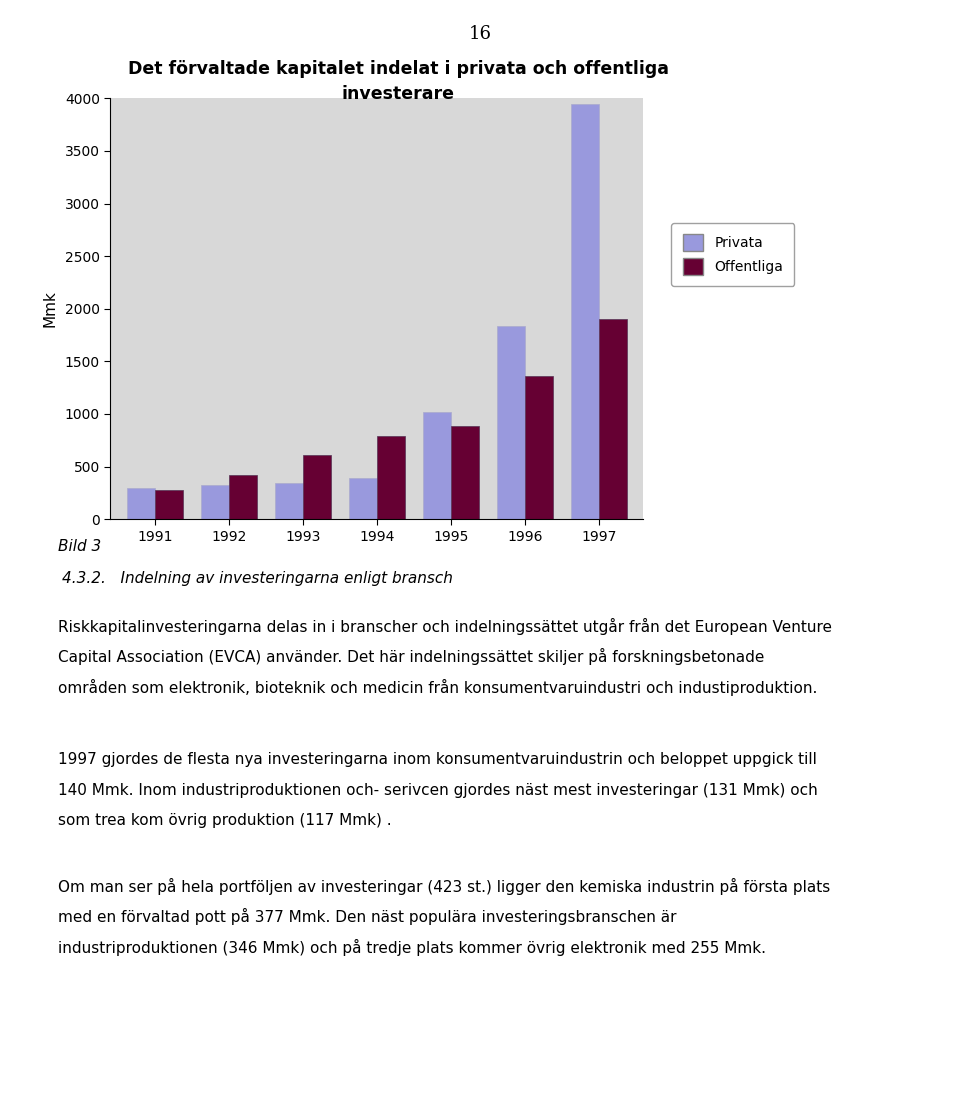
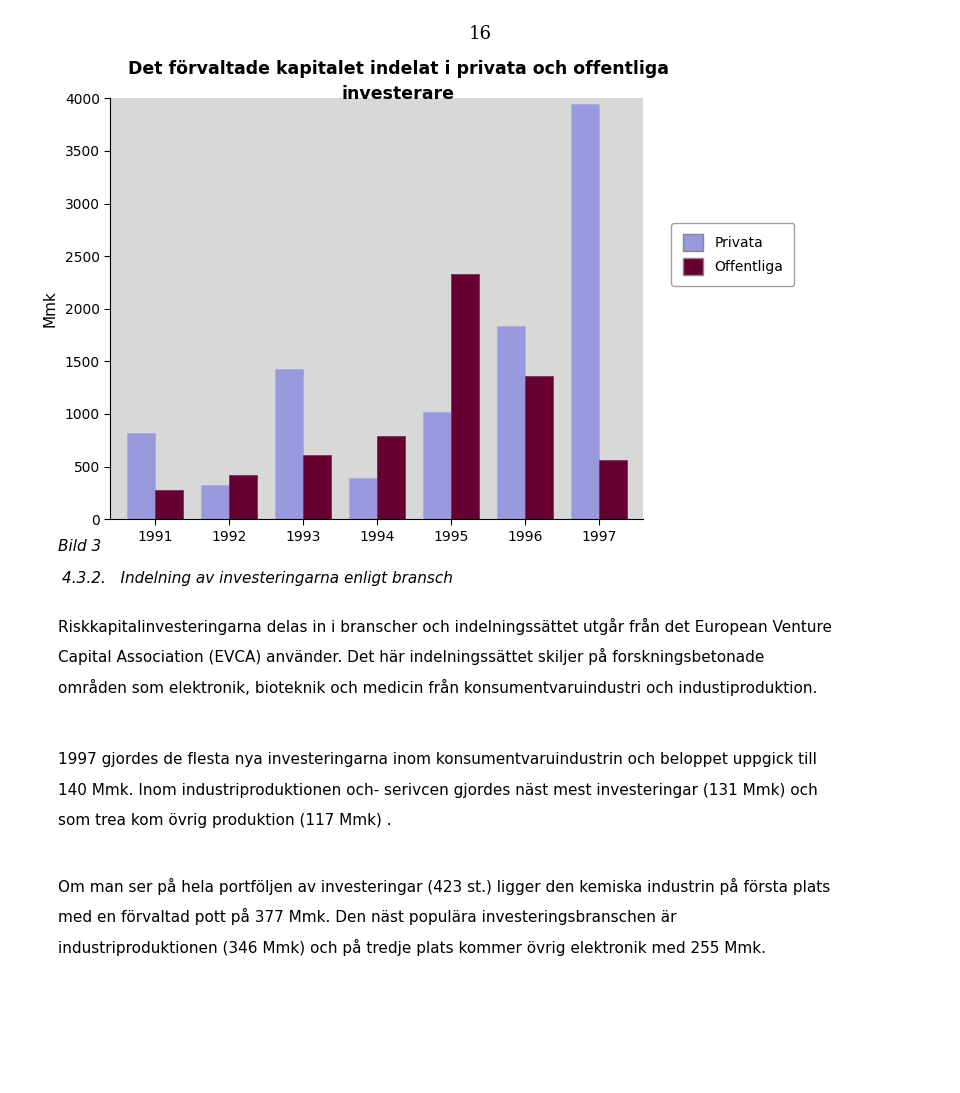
Privata/1991: 300 -> 820
Privata/1993: 340 -> 1430
Offentliga/1995: 890 -> 2330
Offentliga/1997: 1900 -> 560
